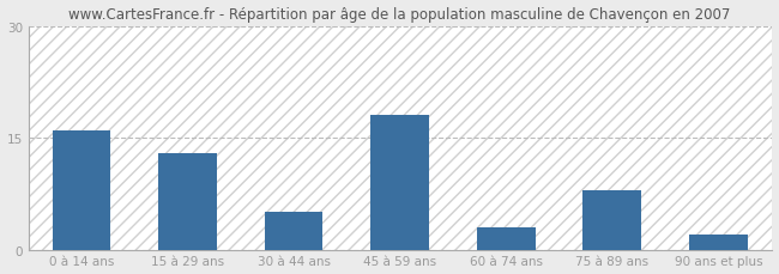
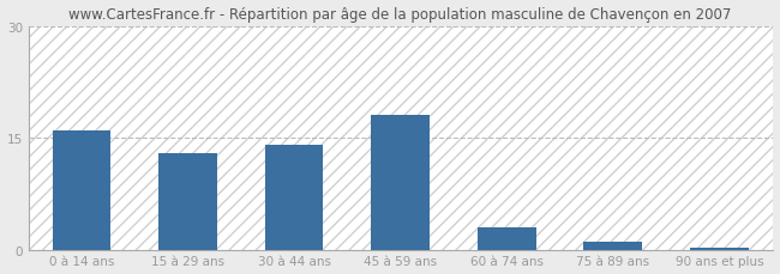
30 à 44 ans: 5.0 -> 14.0
75 à 89 ans: 8.0 -> 1.0
90 ans et plus: 2.0 -> 0.3
